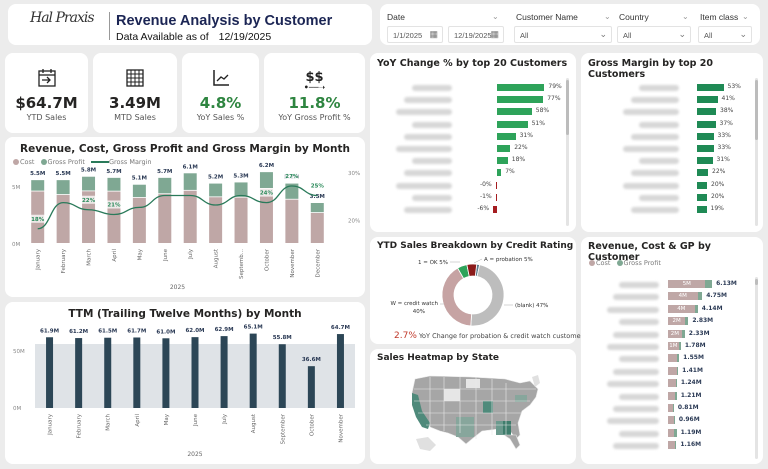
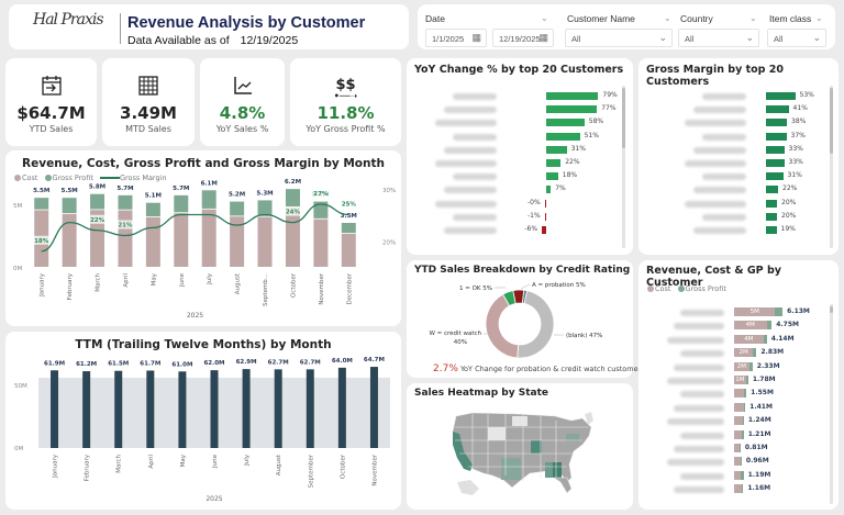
TTM (Trailing Twelve Months) by Month/August: 65.1M -> 62.7M
TTM (Trailing Twelve Months) by Month/September: 55.8M -> 62.7M
TTM (Trailing Twelve Months) by Month/October: 36.6M -> 64.0M
